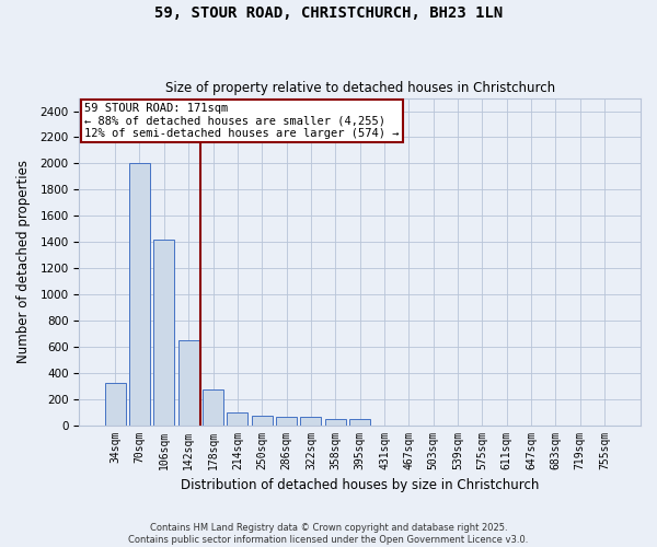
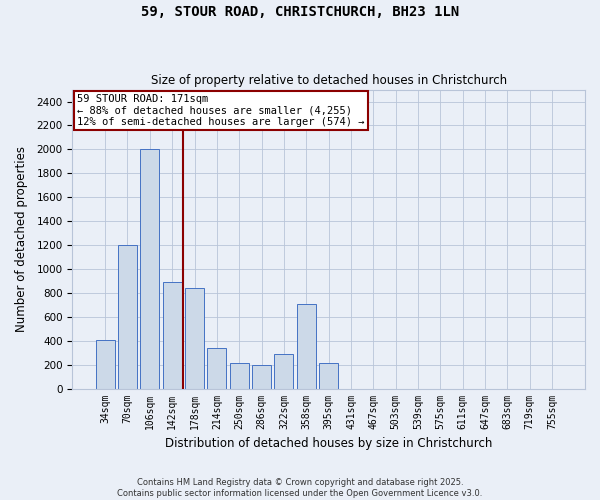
34sqm: 320 -> 410
70sqm: 2000 -> 1200
106sqm: 1420 -> 2000
142sqm: 650 -> 890
178sqm: 270 -> 840
214sqm: 100 -> 340
250sqm: 70 -> 210
286sqm: 60 -> 200
322sqm: 60 -> 290
358sqm: 50 -> 710
395sqm: 50 -> 210
